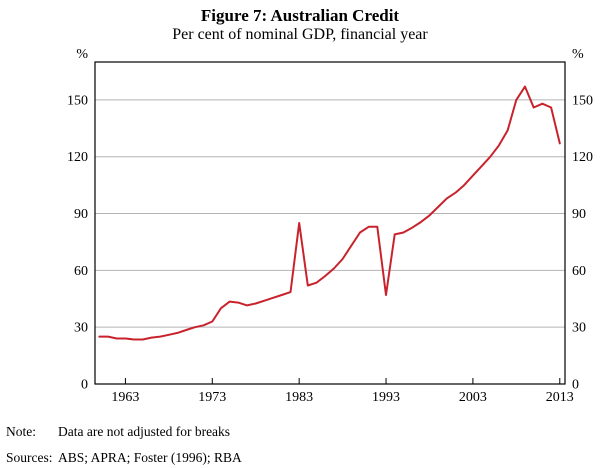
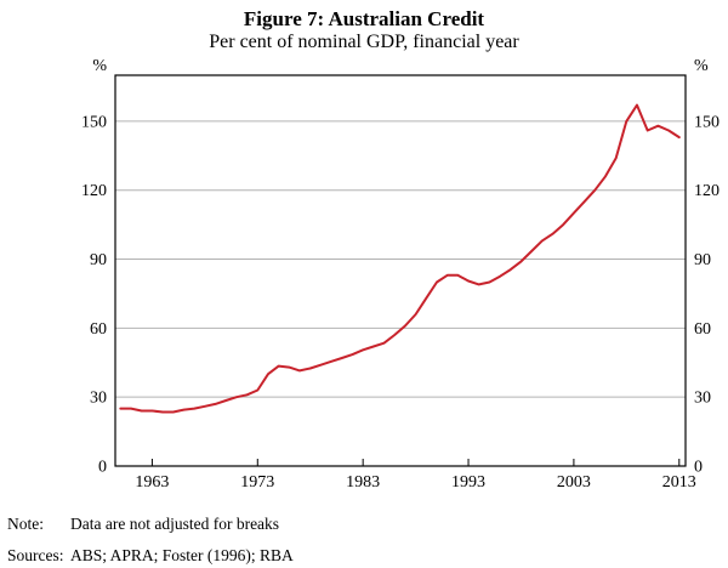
1983: 85 -> 50
1993: 47 -> 80
2013: 127 -> 143
